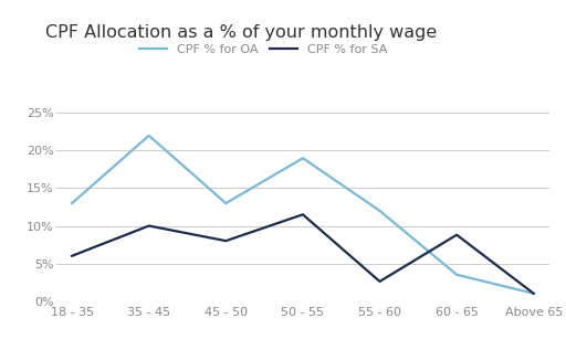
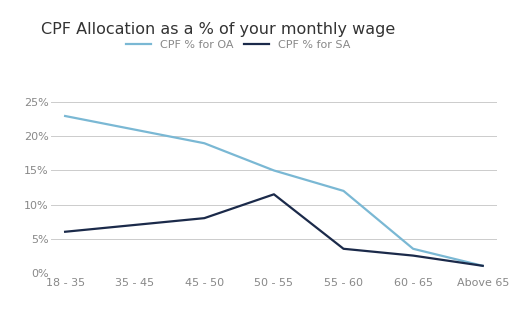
CPF % for OA/18 - 35: 13.0% -> 23.0%
CPF % for OA/35 - 45: 22.0% -> 21.0%
CPF % for SA/35 - 45: 10.0% -> 7.0%
CPF % for OA/45 - 50: 13.0% -> 19.0%
CPF % for OA/50 - 55: 19.0% -> 15.0%
CPF % for SA/55 - 60: 2.6% -> 3.5%
CPF % for SA/60 - 65: 8.8% -> 2.5%
